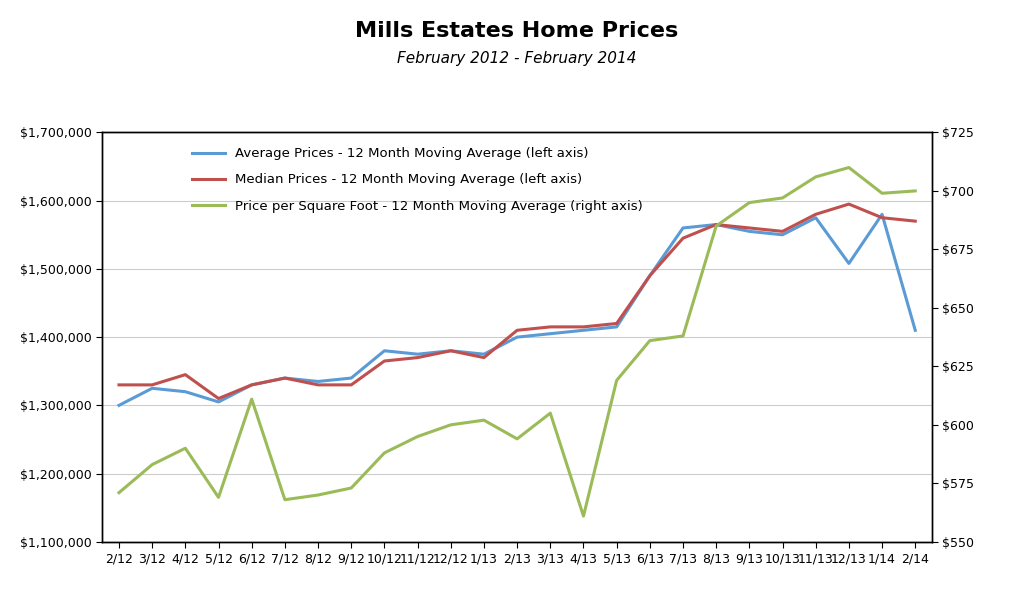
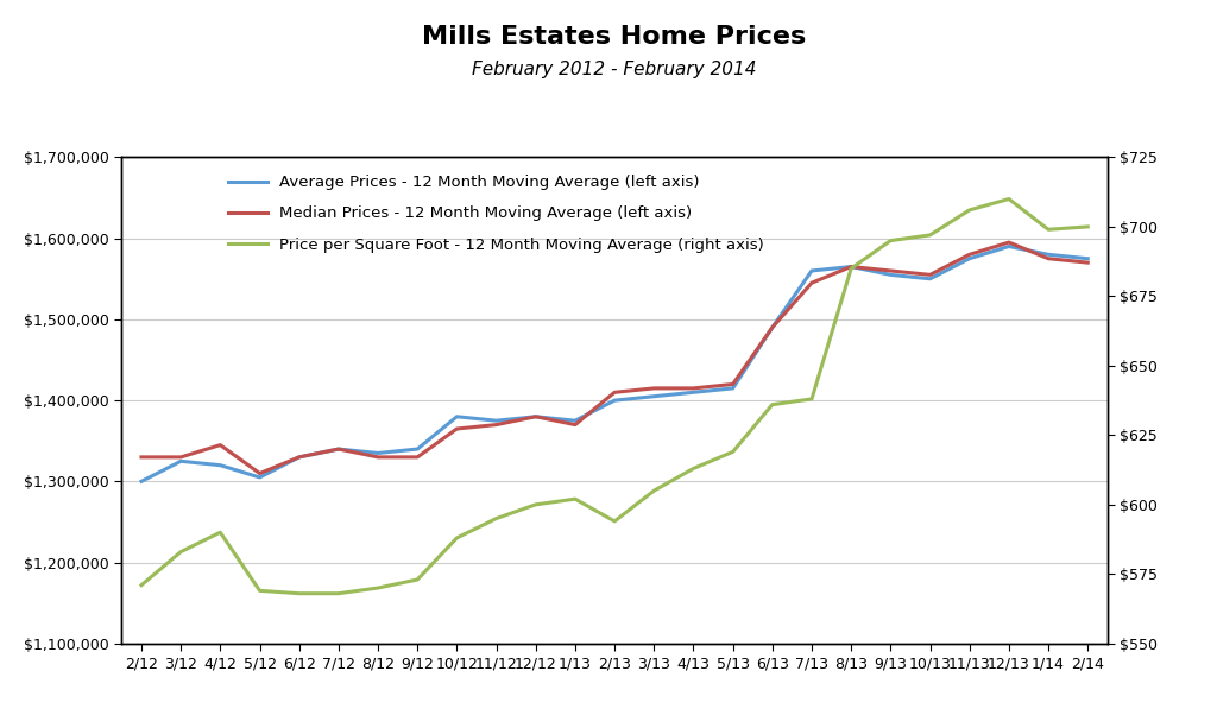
Price per Square Foot - 12 Month Moving Average (right axis)/6/12: $611 -> $568
Price per Square Foot - 12 Month Moving Average (right axis)/4/13: $561 -> $613
Average Prices - 12 Month Moving Average (left axis)/12/13: $1,508,000 -> $1,590,000
Average Prices - 12 Month Moving Average (left axis)/2/14: $1,410,000 -> $1,575,000
